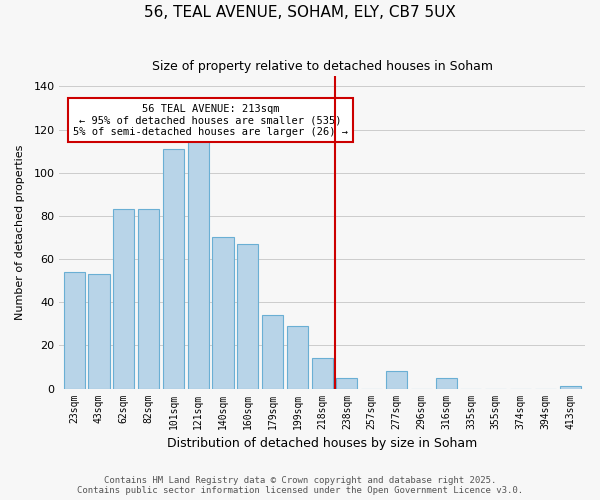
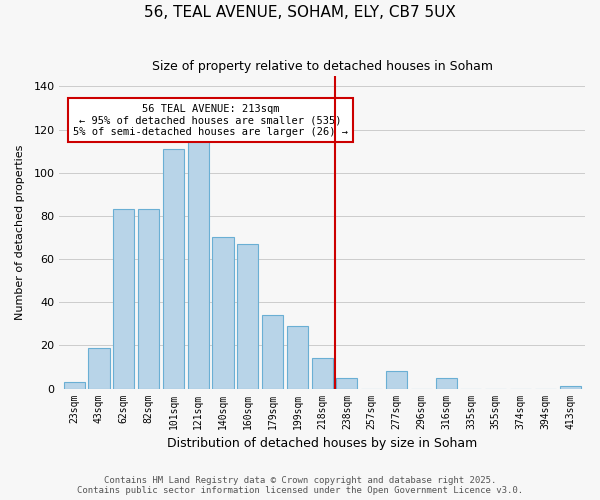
23sqm: 54 -> 3
43sqm: 53 -> 19
